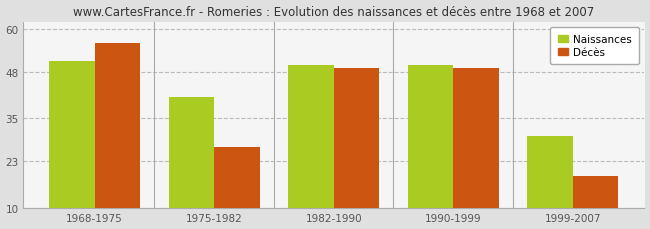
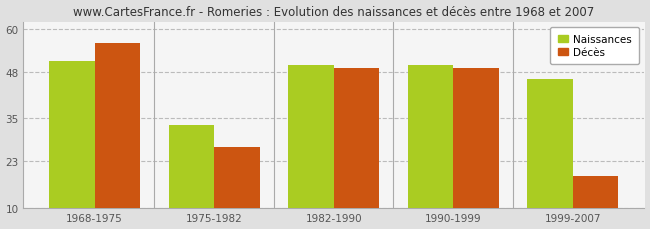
Naissances/1975-1982: 41 -> 33
Naissances/1999-2007: 30 -> 46
